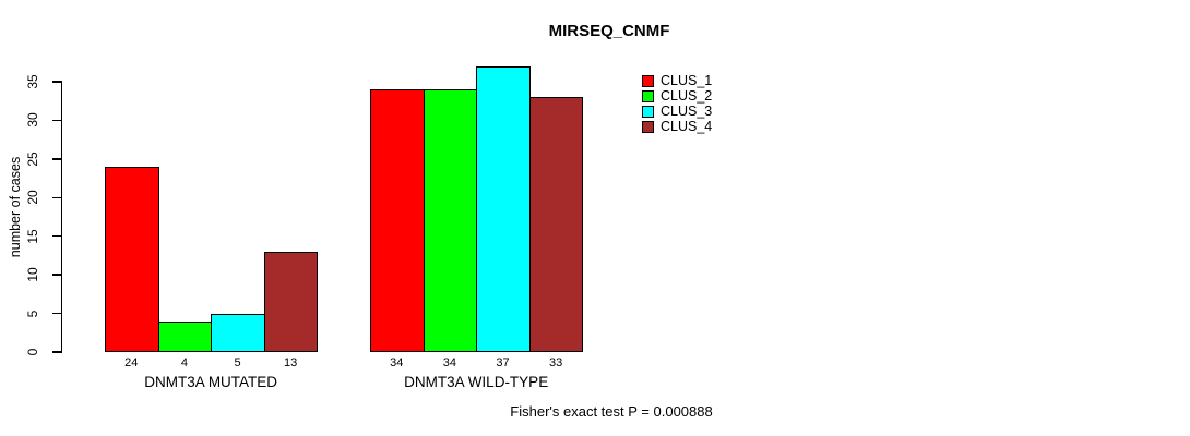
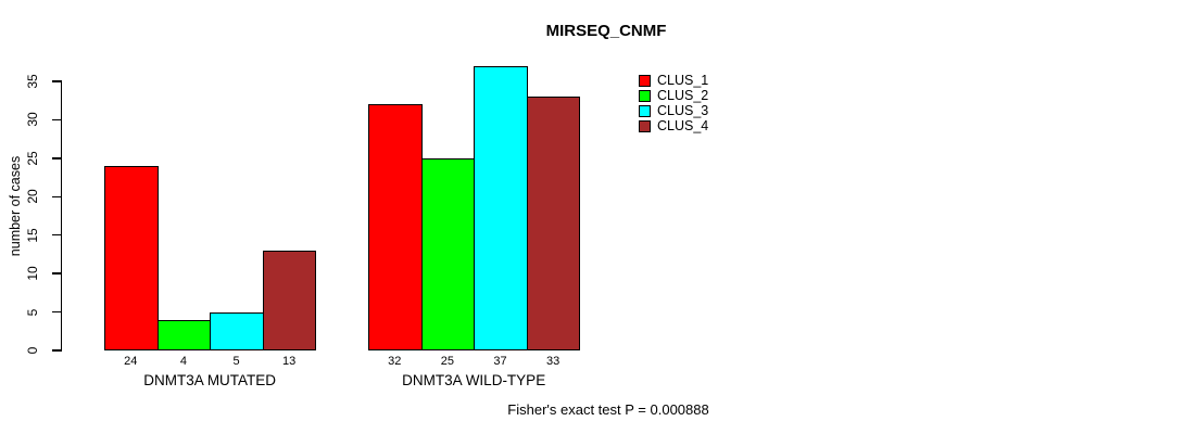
CLUS_1/DNMT3A WILD-TYPE: 34 -> 32
CLUS_2/DNMT3A WILD-TYPE: 34 -> 25
